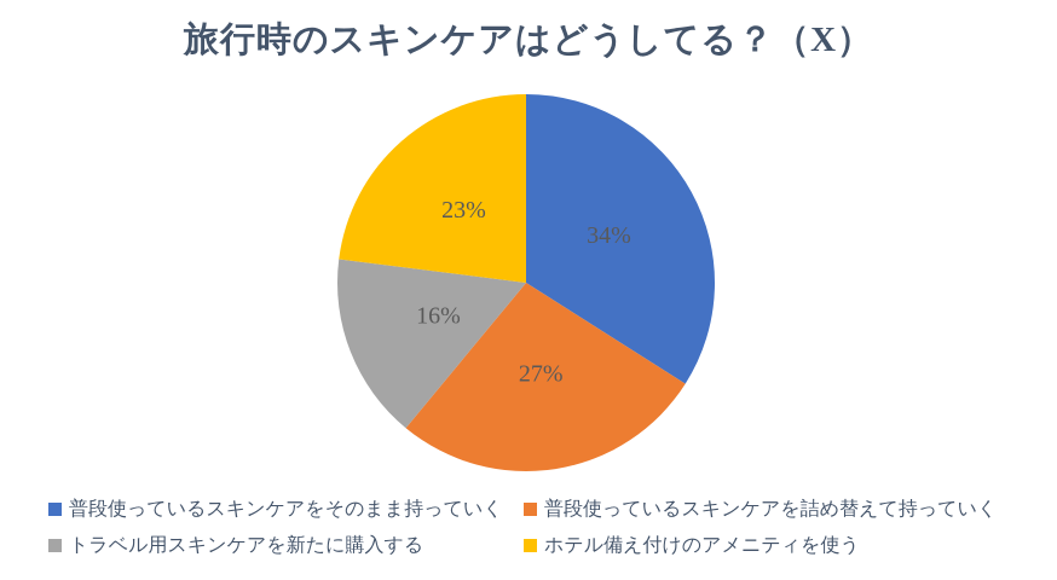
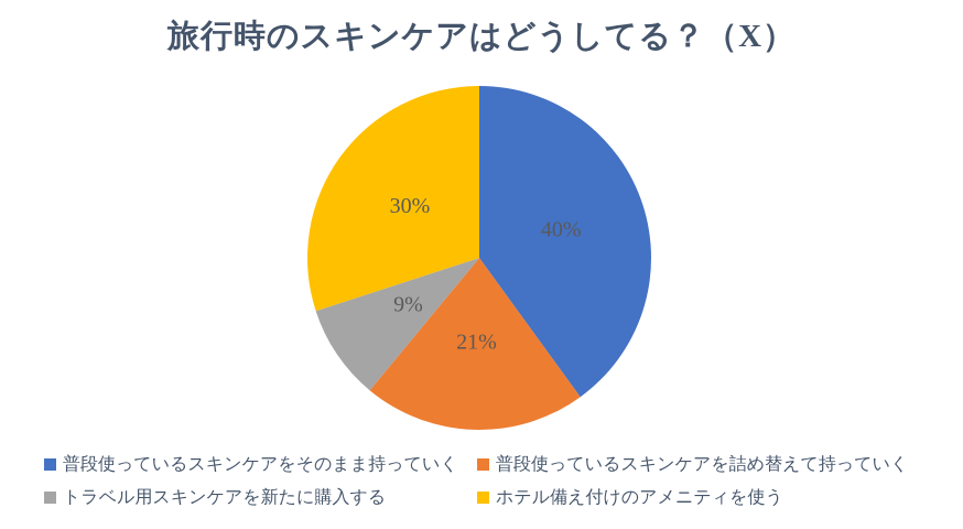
普段使っているスキンケアをそのまま持っていく: 34% -> 40%
普段使っているスキンケアを詰め替えて持っていく: 27% -> 21%
トラベル用スキンケアを新たに購入する: 16% -> 9%
ホテル備え付けのアメニティを使う: 23% -> 30%
